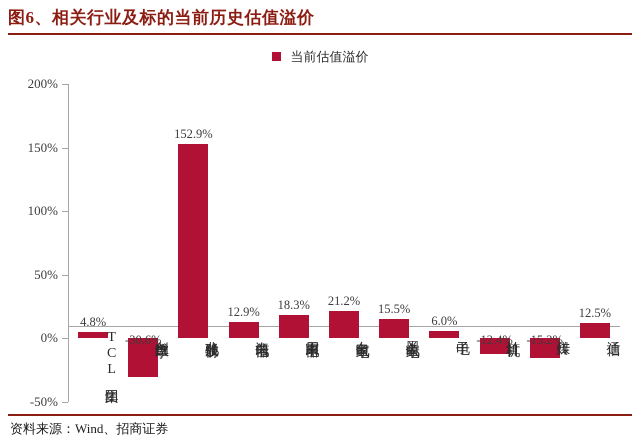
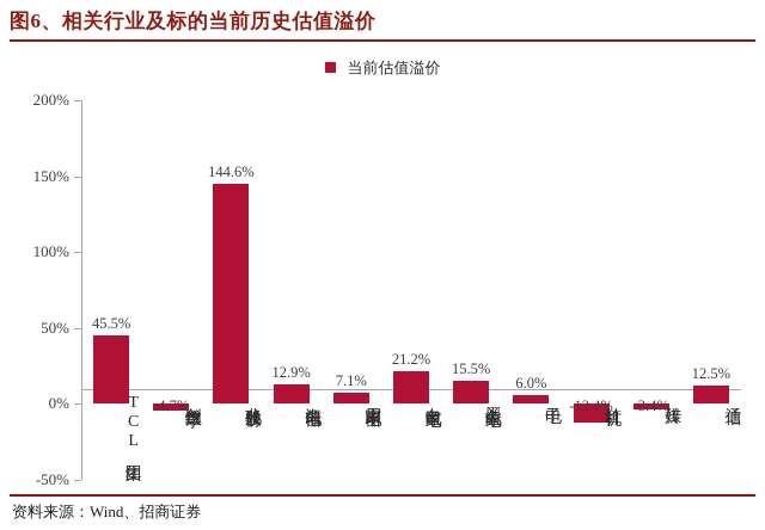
TCL集团: 4.8% -> 45.5%
创维数字: -30.6% -> -4.7%
兆驰股份: 152.9% -> 144.6%
家用电器: 18.3% -> 7.1%
传媒: -15.2% -> -3.4%
